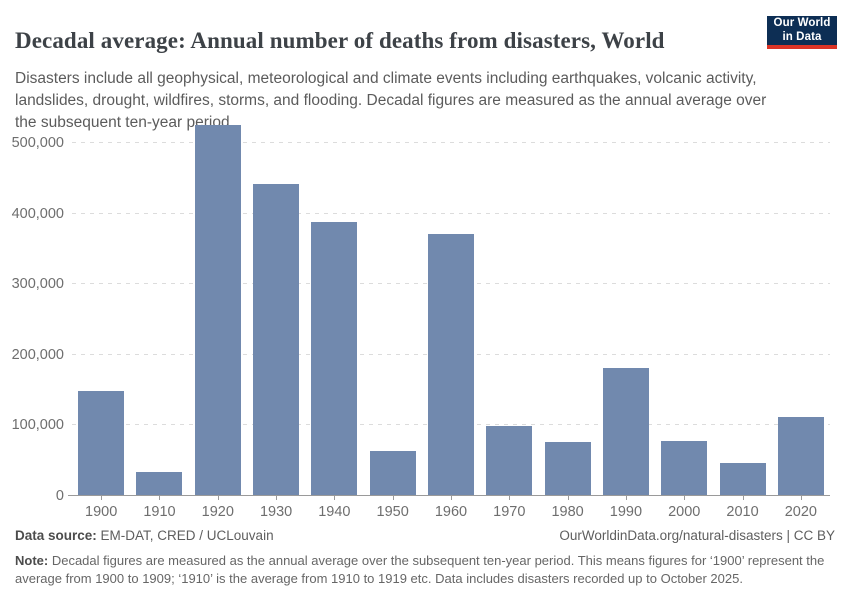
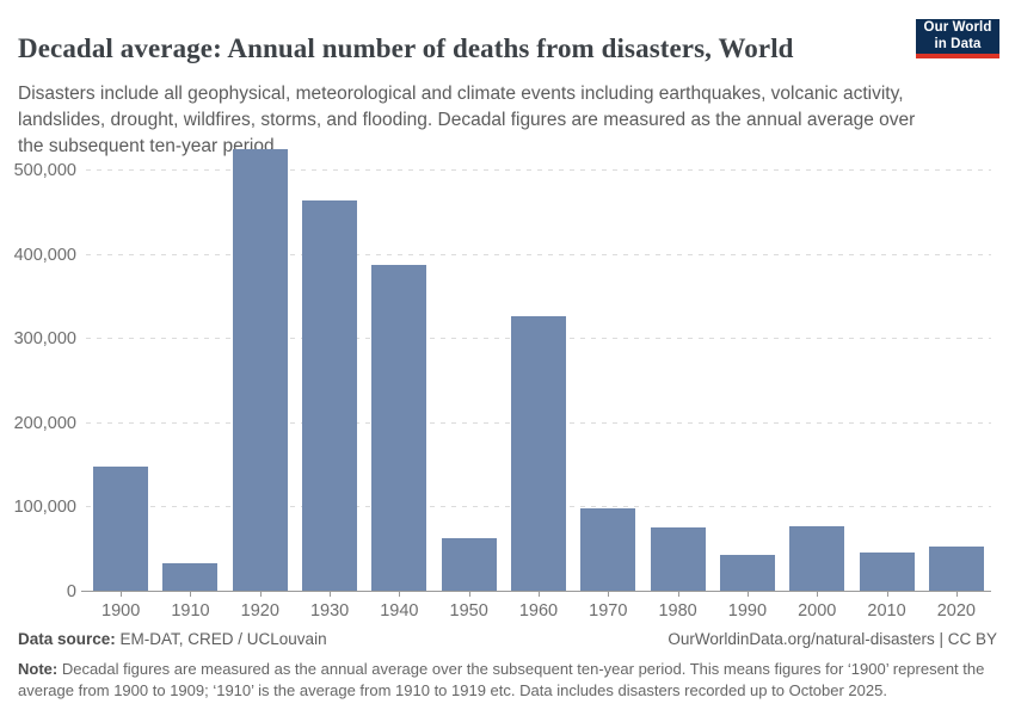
1930: 440000 -> 460000
1960: 370000 -> 330000
1990: 180000 -> 40000
2020: 110000 -> 50000
